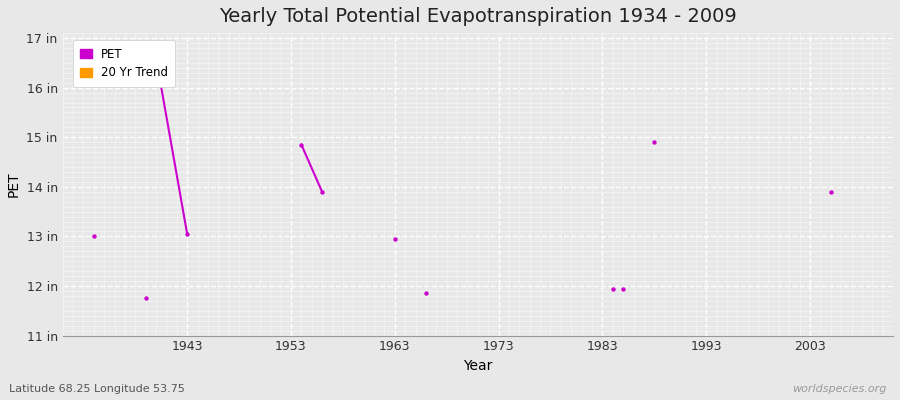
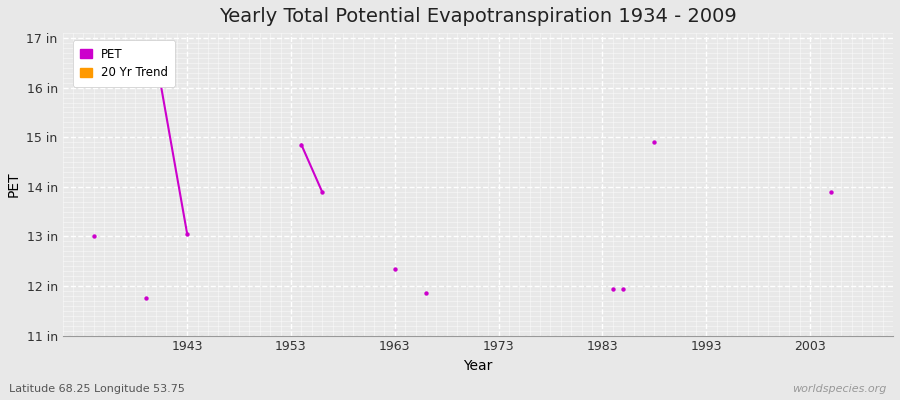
1963: 12.95 in -> 12.35 in
